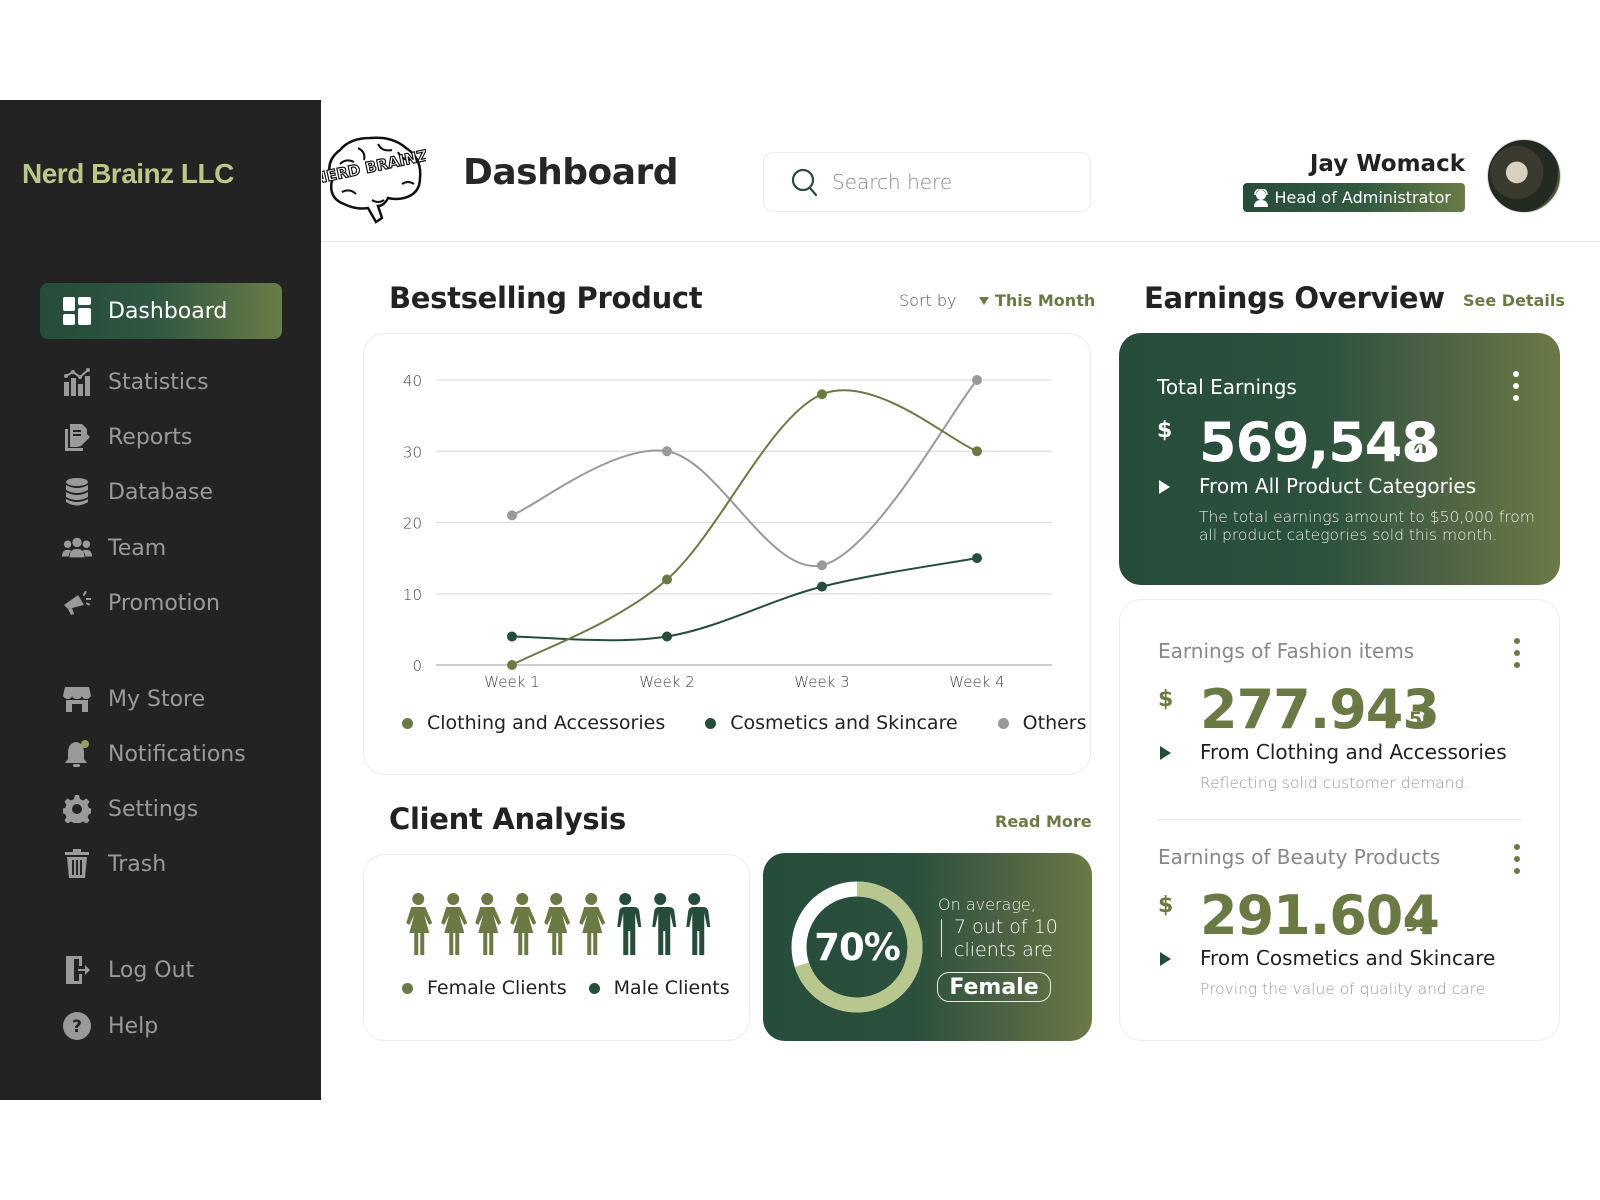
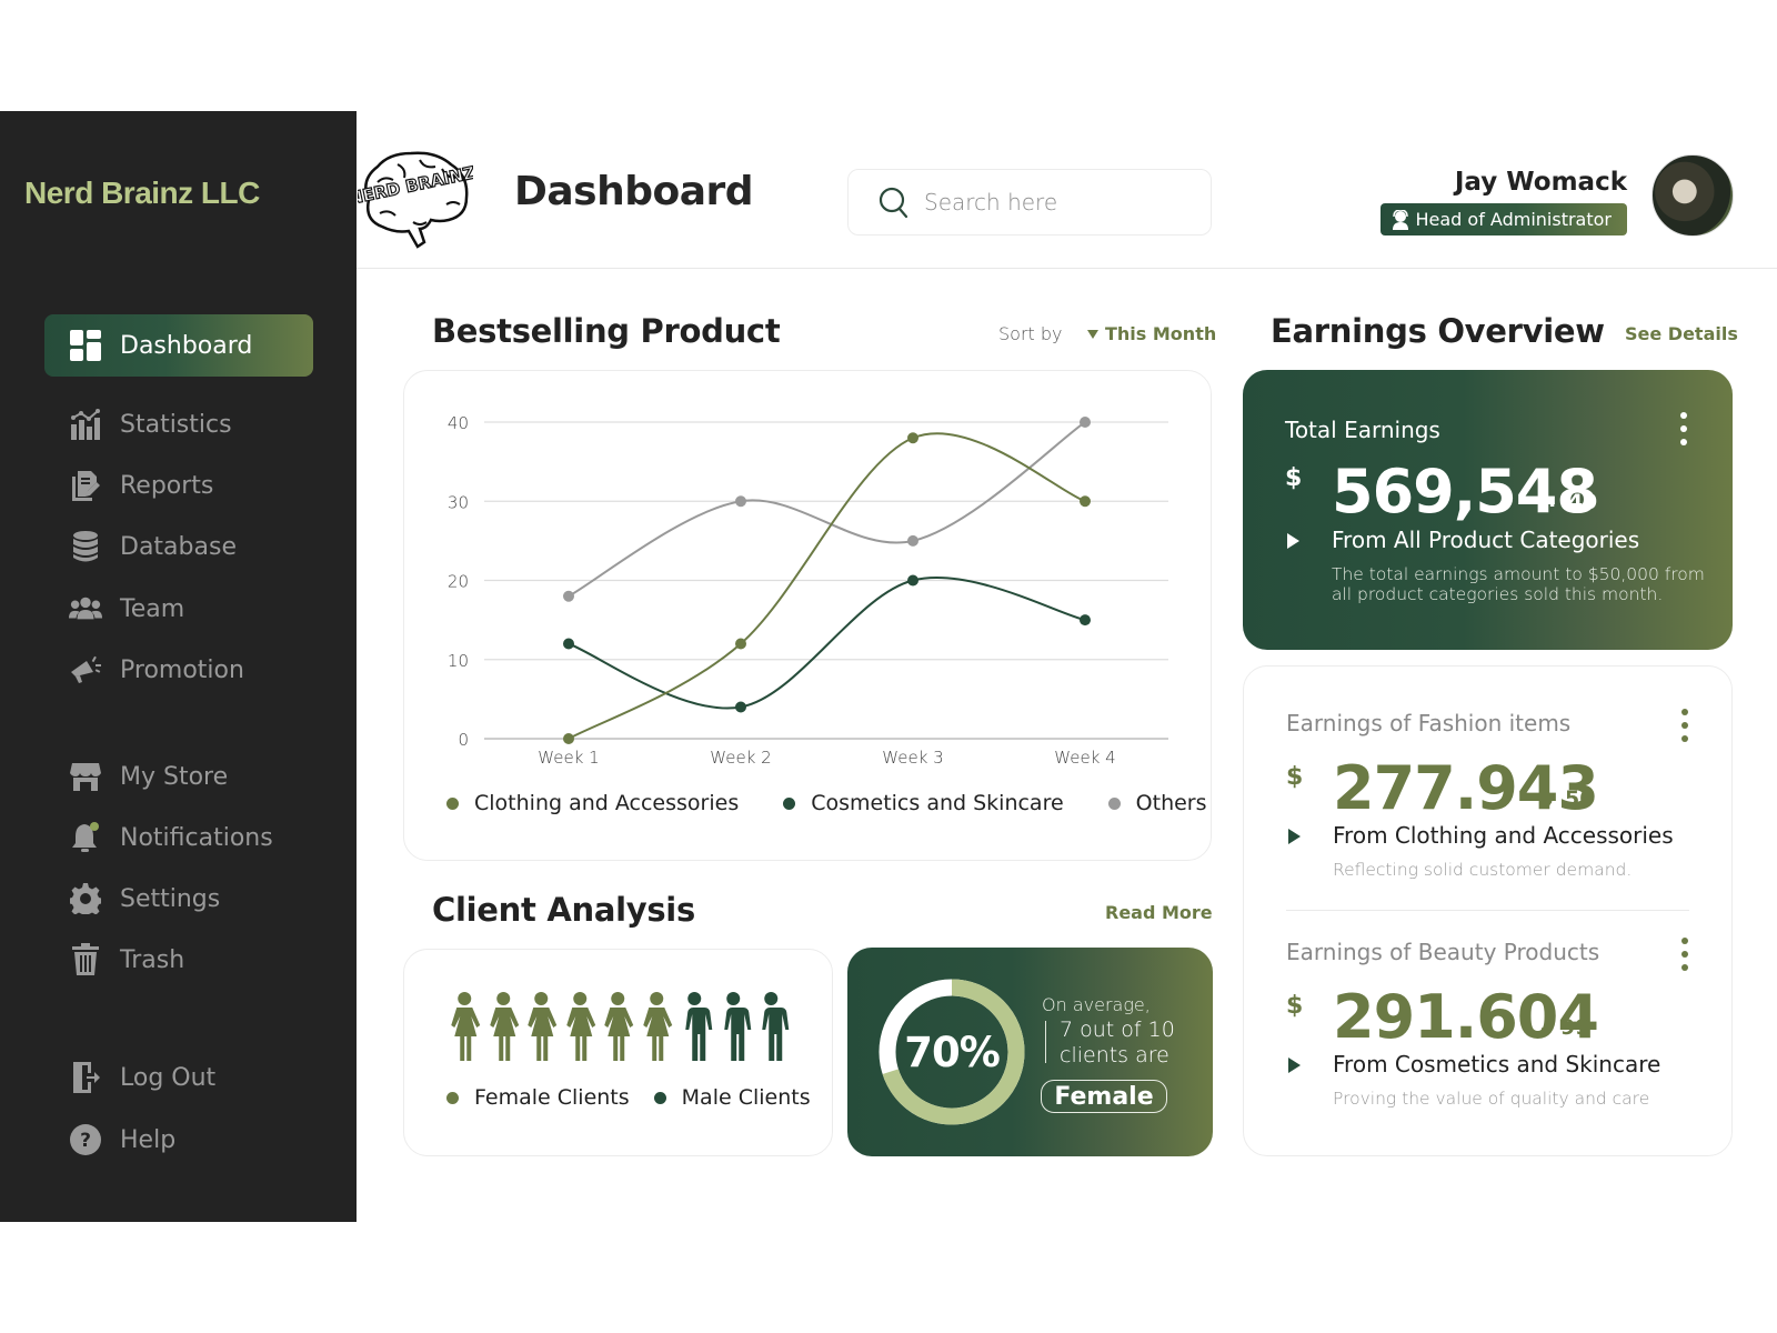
Cosmetics and Skincare/Week 1: 4 -> 12
Others/Week 1: 21 -> 18
Cosmetics and Skincare/Week 3: 11 -> 20
Others/Week 3: 14 -> 25
